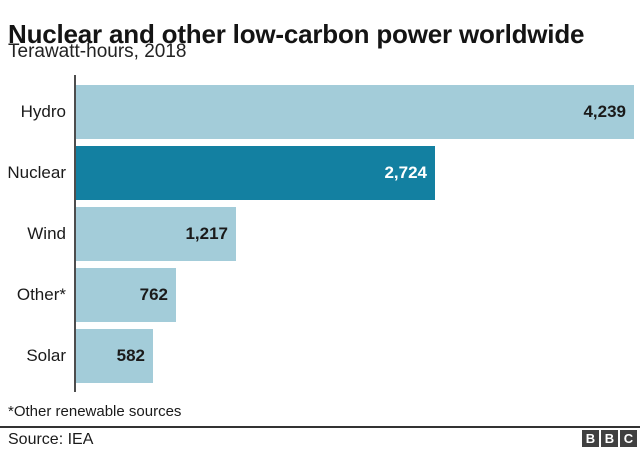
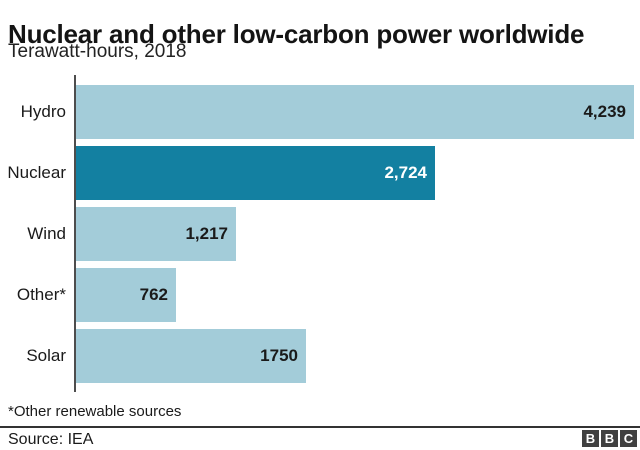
Solar: 582 -> 1750
